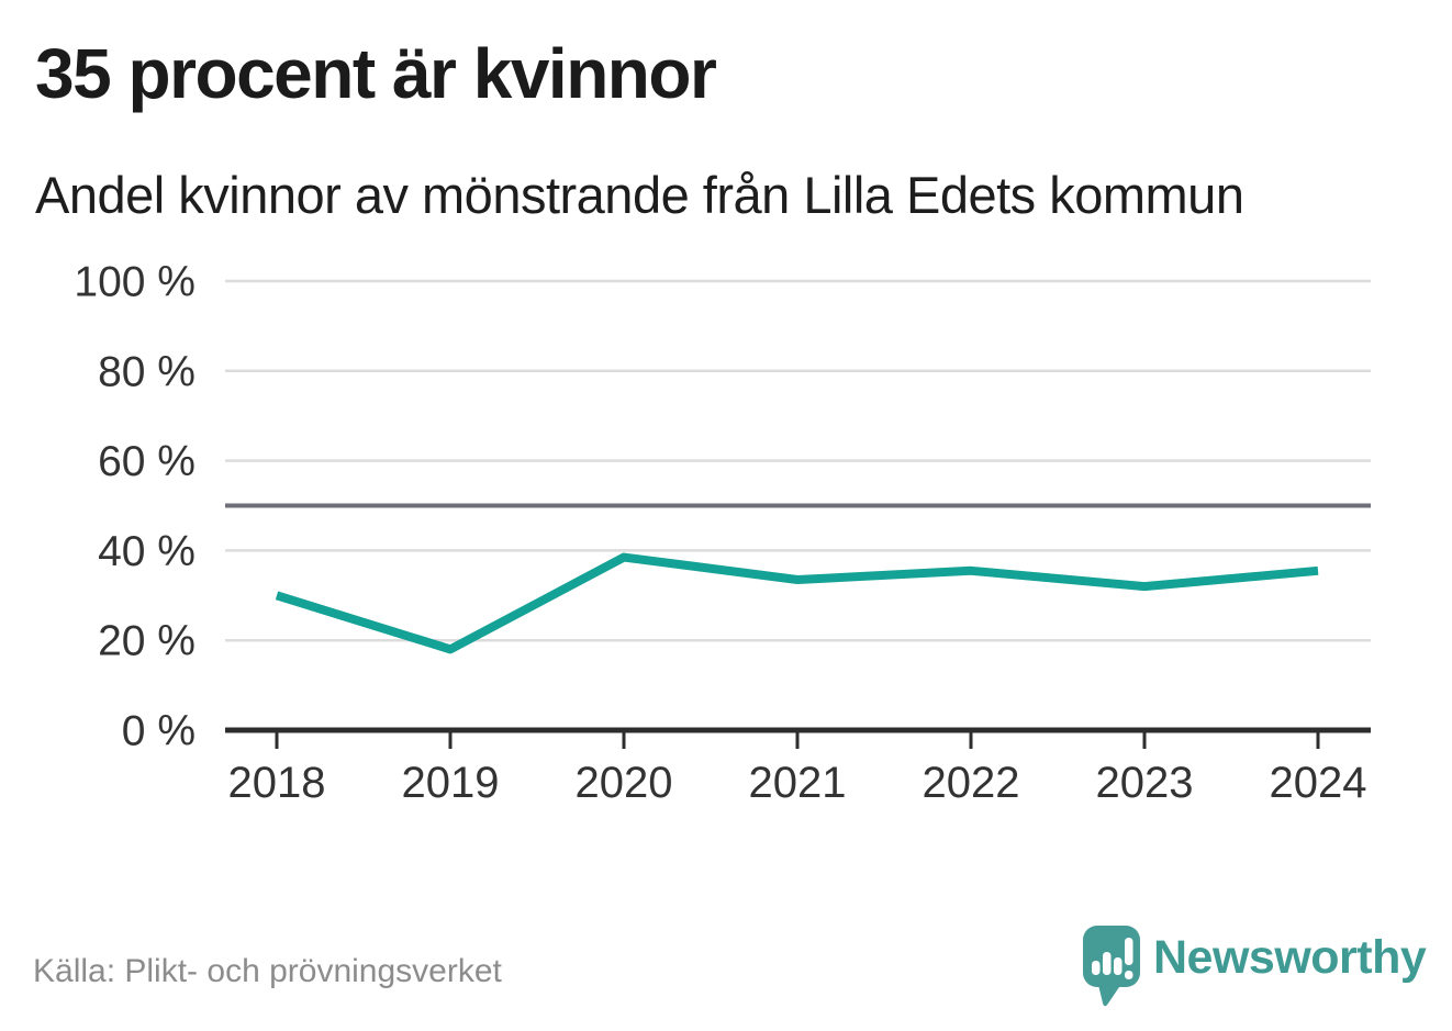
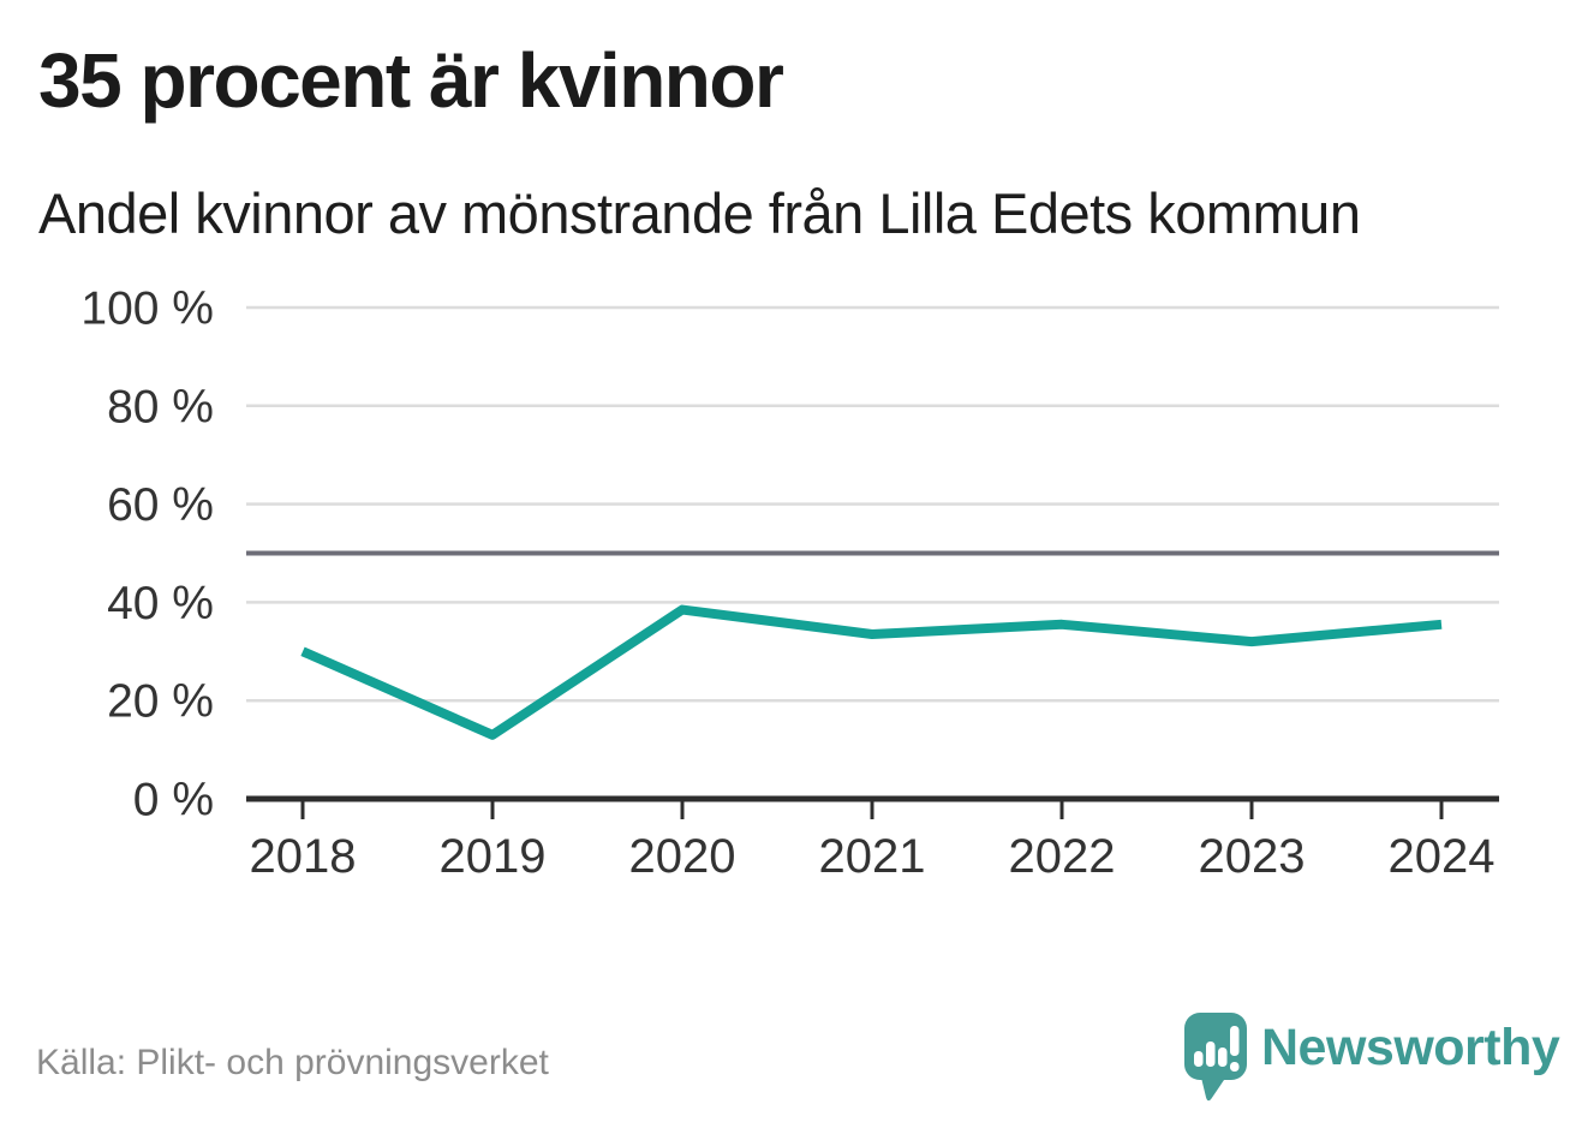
2019: 18% -> 13%
